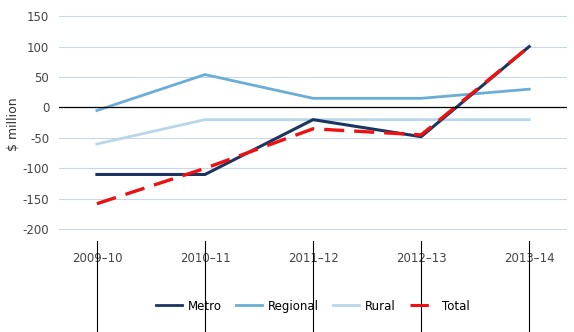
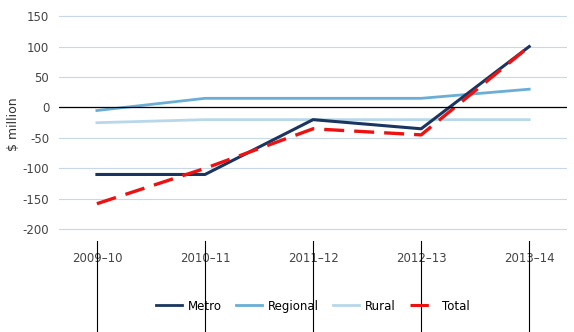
Rural/2009–10: -60 -> -25
Regional/2010–11: 54 -> 15
Metro/2012–13: -48 -> -35
